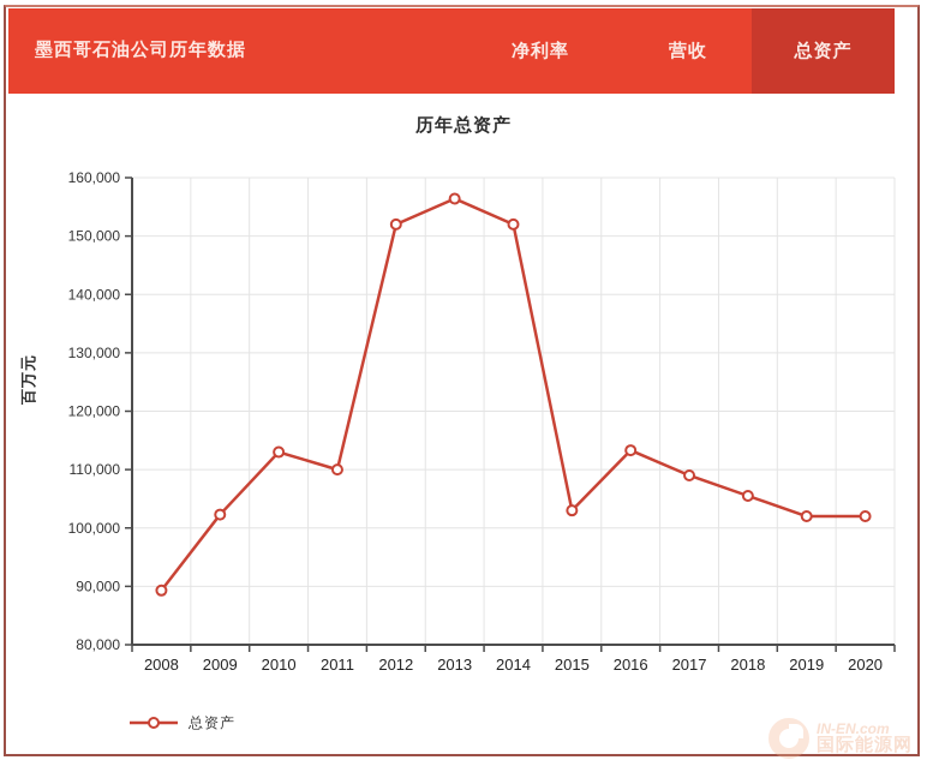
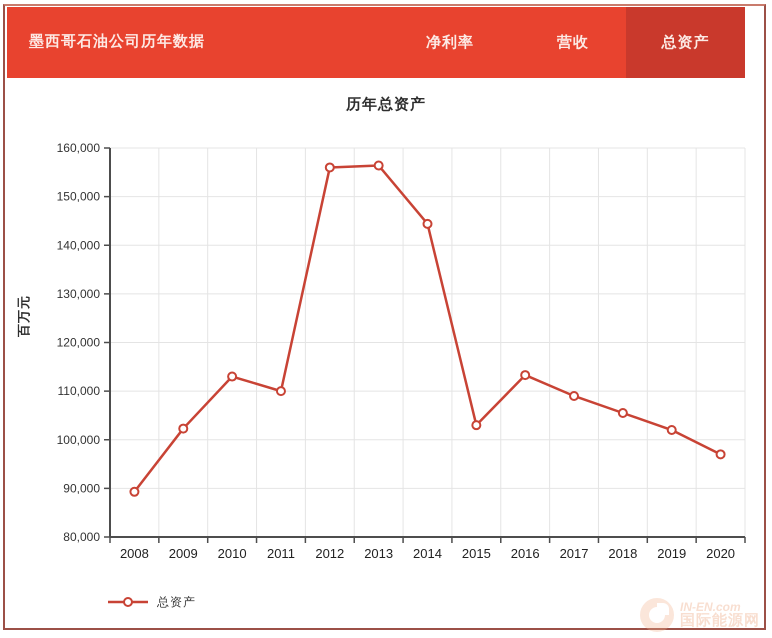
2012: 152000 -> 156000
2014: 152000 -> 144000
2020: 102000 -> 97000
